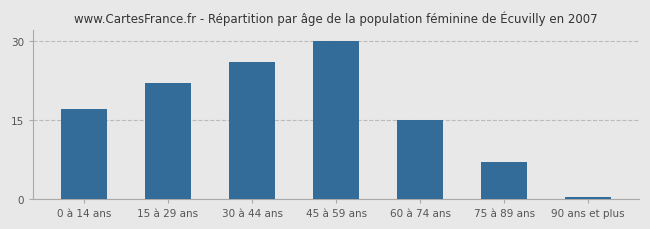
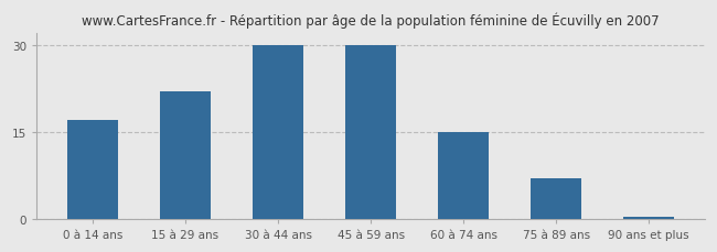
30 à 44 ans: 26.0 -> 30.0
